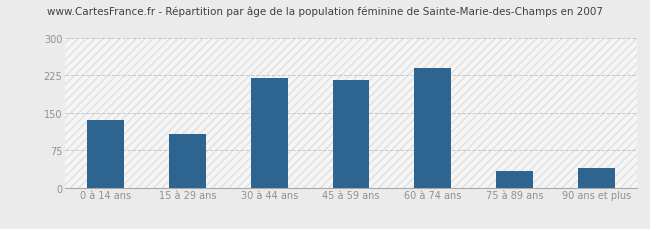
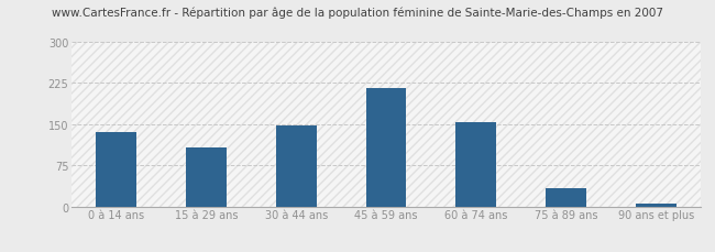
30 à 44 ans: 220 -> 148
60 à 74 ans: 240 -> 153
90 ans et plus: 40 -> 5
